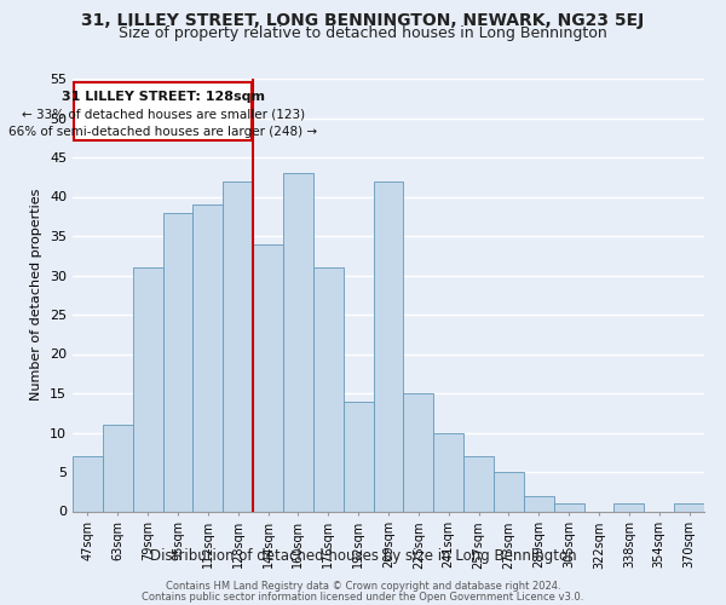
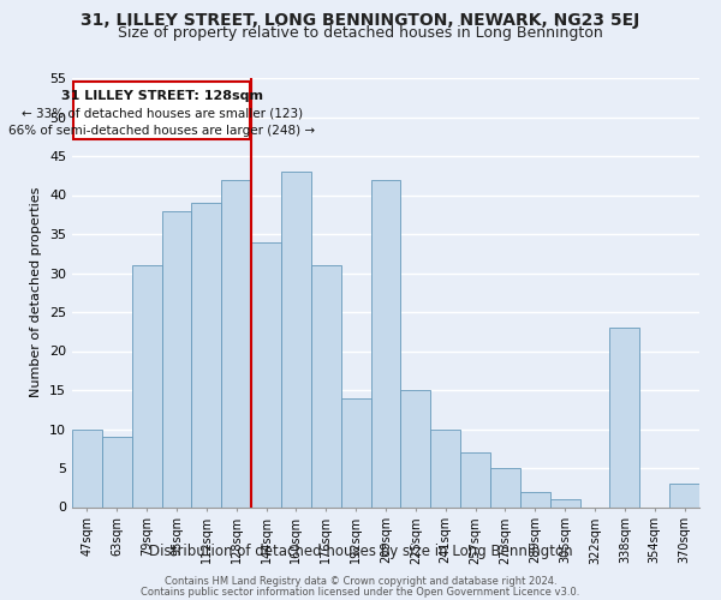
47sqm: 7 -> 10
63sqm: 11 -> 9
338sqm: 1 -> 23
370sqm: 1 -> 3
